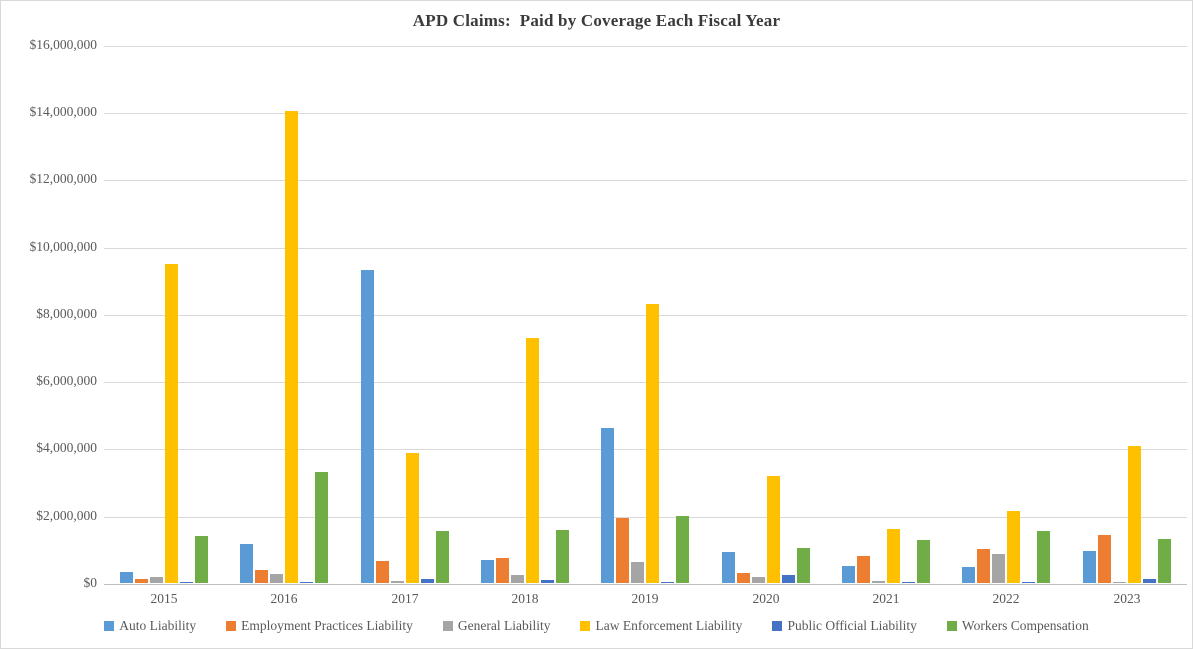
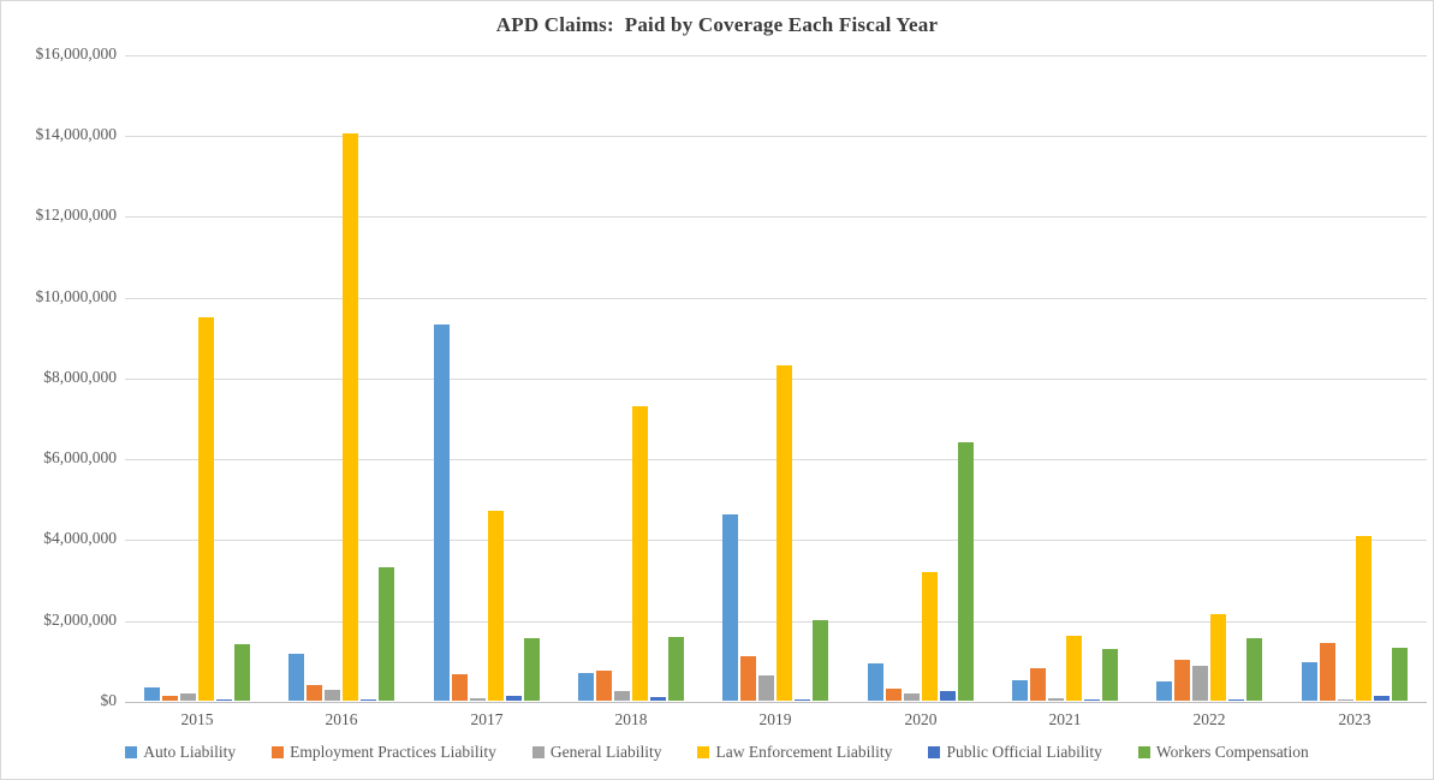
Law Enforcement Liability/2017: $3900000 -> $4700000
Employment Practices Liability/2019: $1900000 -> $1100000
Workers Compensation/2020: $1000000 -> $6400000
